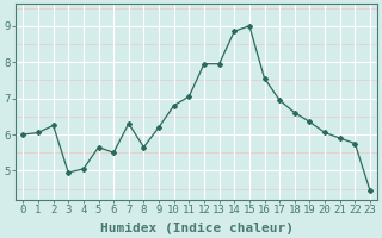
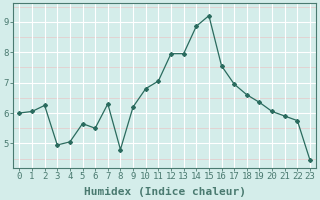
8: 5.65 -> 4.80
15: 9.00 -> 9.20
